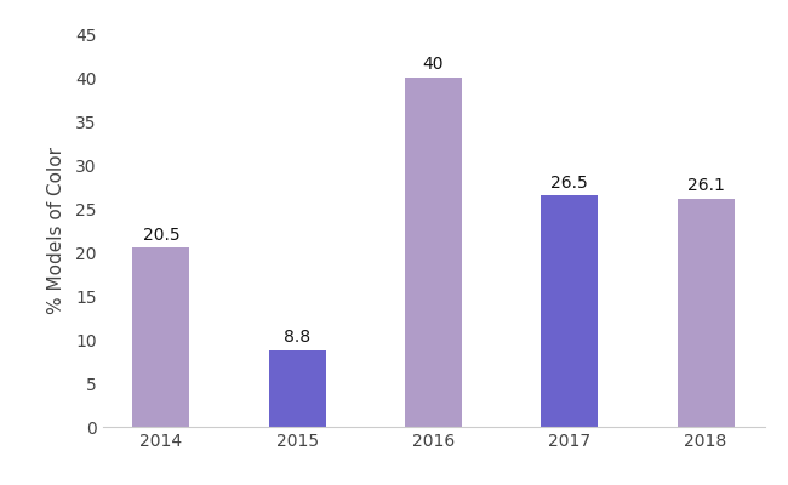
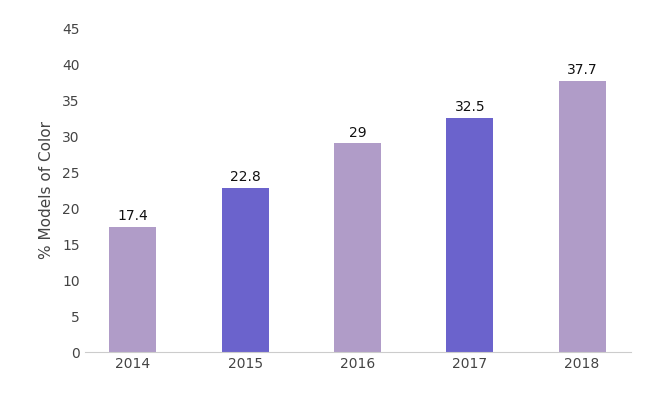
2014: 20.5 -> 17.4
2015: 8.8 -> 22.8
2016: 40 -> 29
2017: 26.5 -> 32.5
2018: 26.1 -> 37.7
